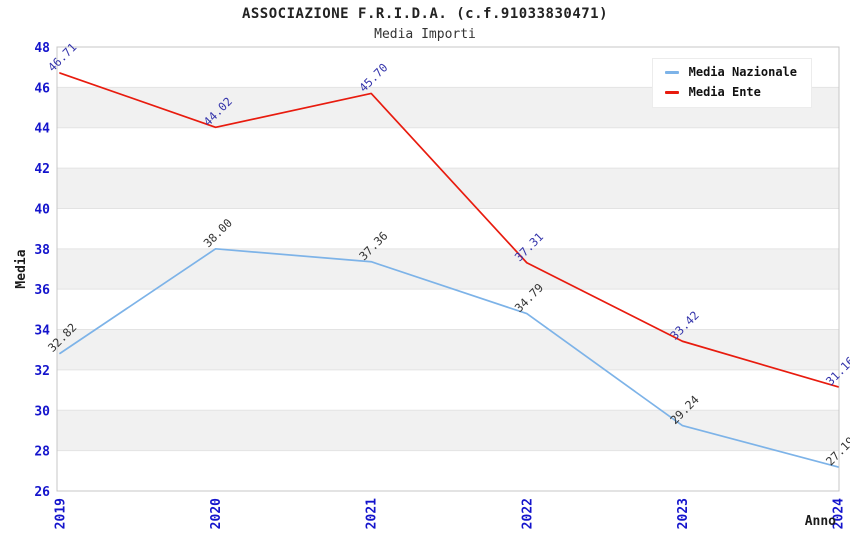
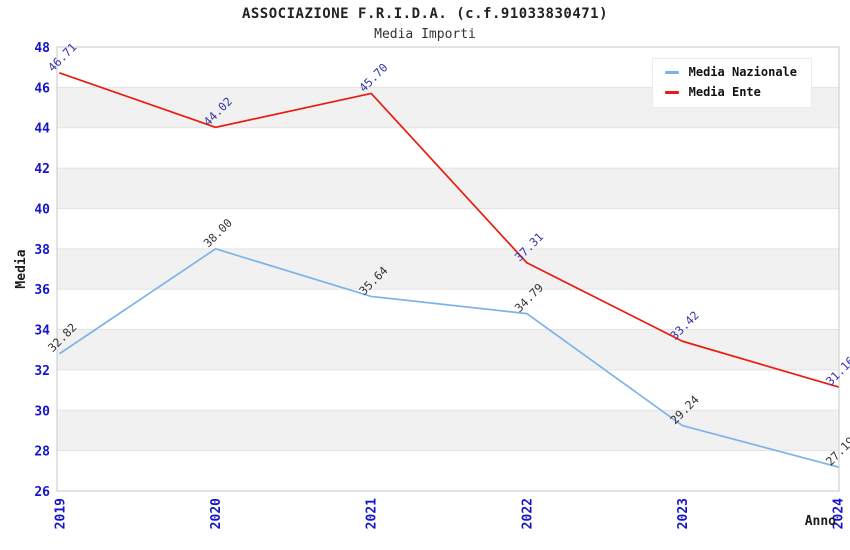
Media Nazionale/2021: 37.36 -> 35.64
